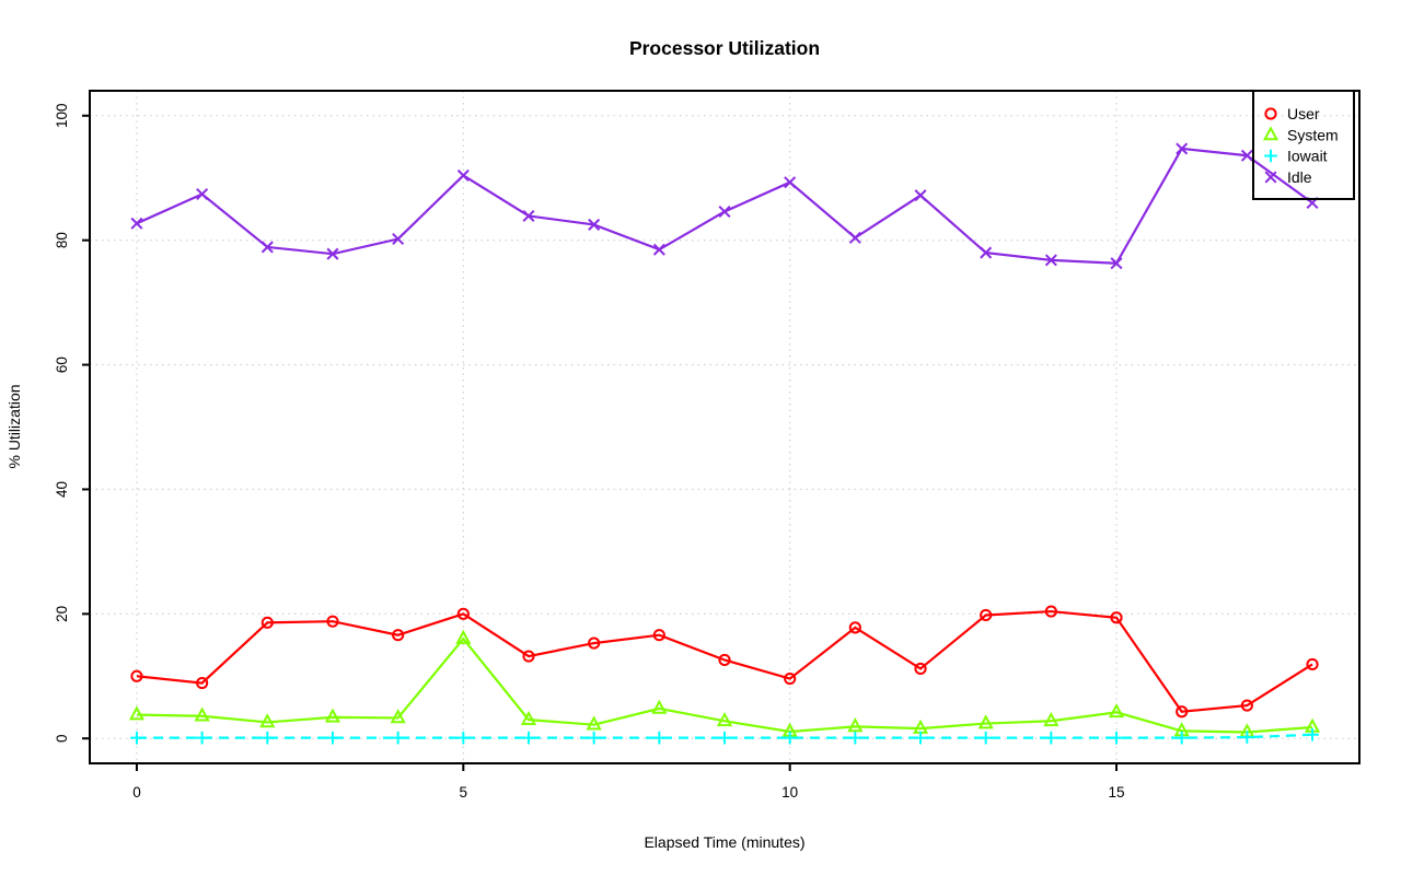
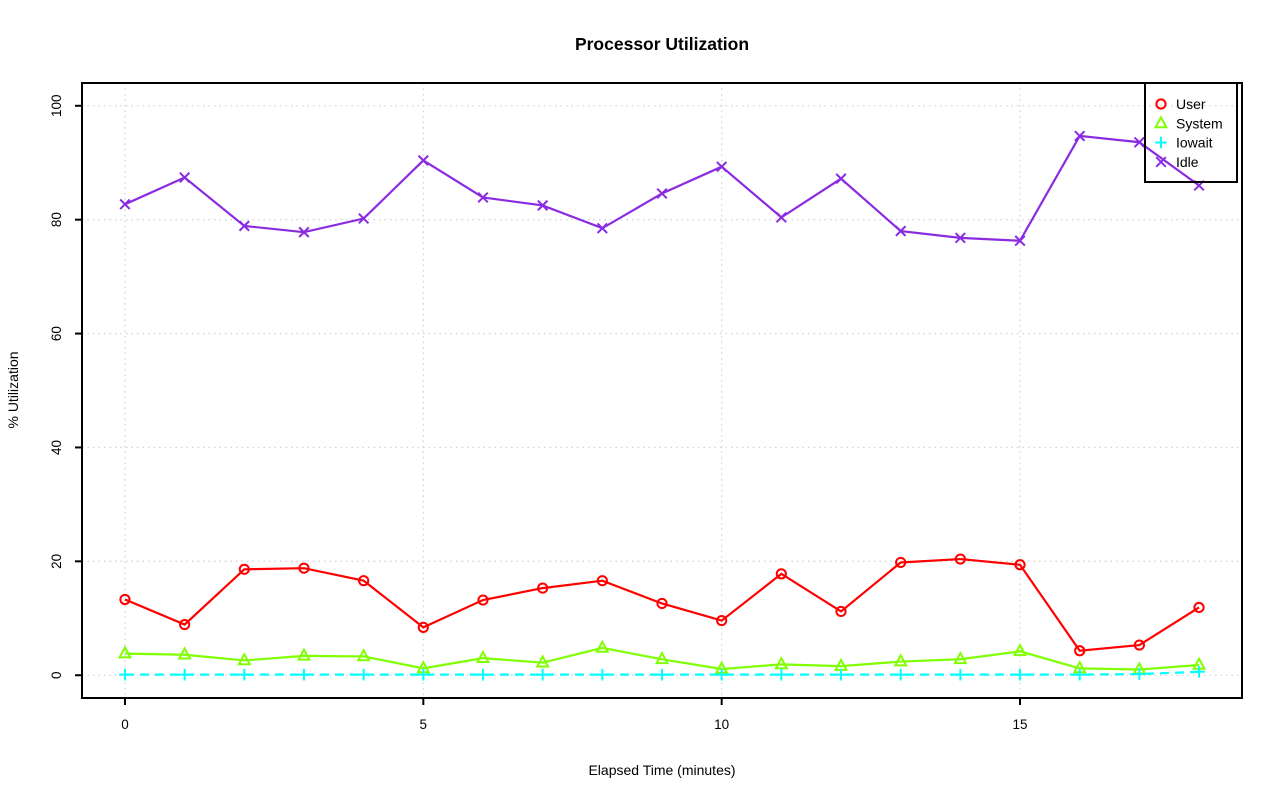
User/0: 10 -> 13
User/5: 20 -> 8
System/5: 16 -> 1
